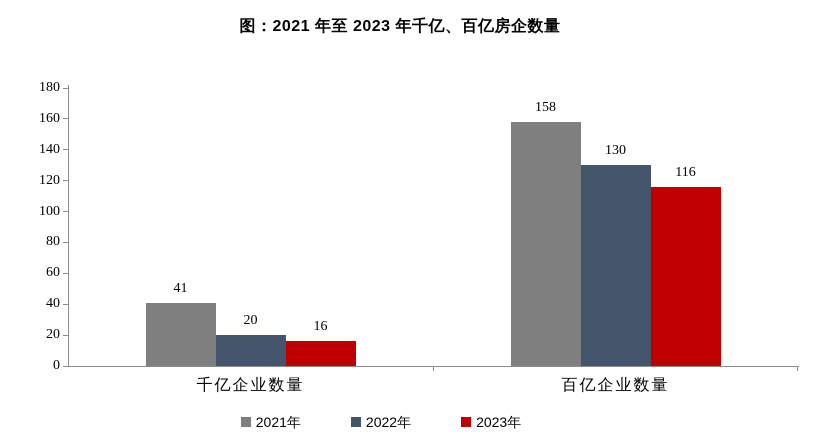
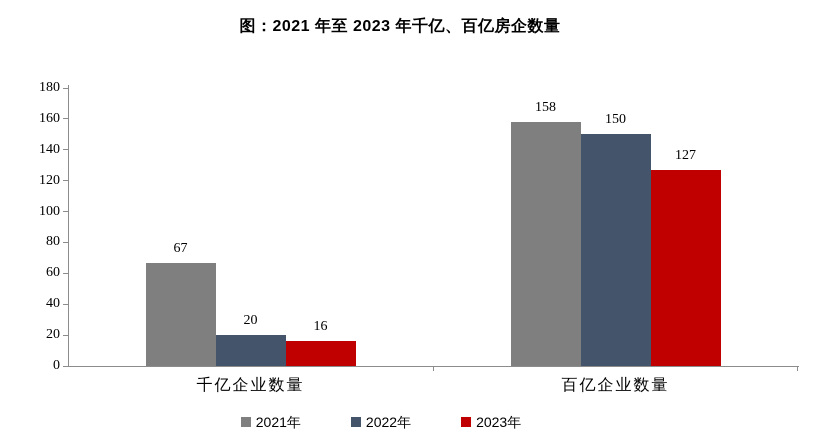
2021年/千亿企业数量: 41 -> 67
2022年/百亿企业数量: 130 -> 150
2023年/百亿企业数量: 116 -> 127
